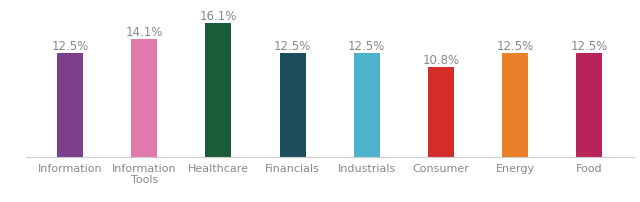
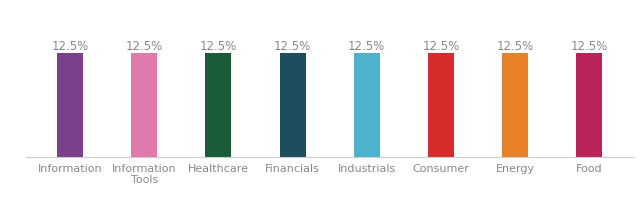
Information Tools: 14.1% -> 12.5%
Healthcare: 16.1% -> 12.5%
Consumer: 10.8% -> 12.5%
